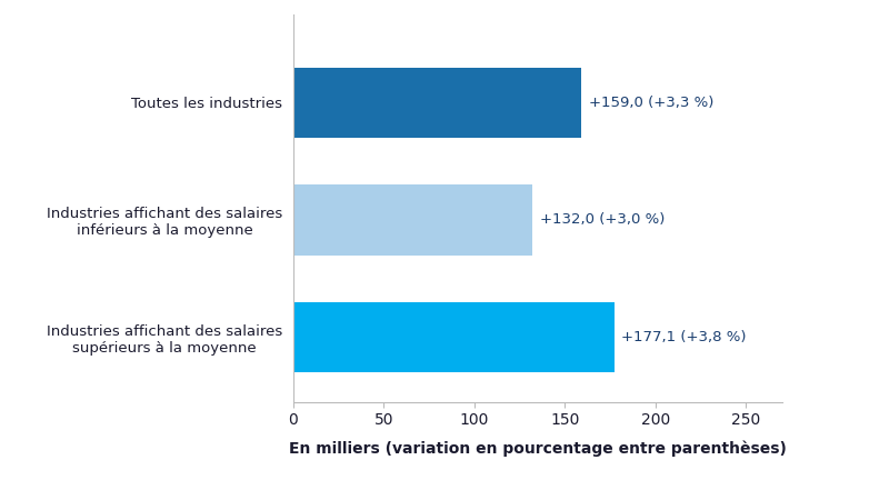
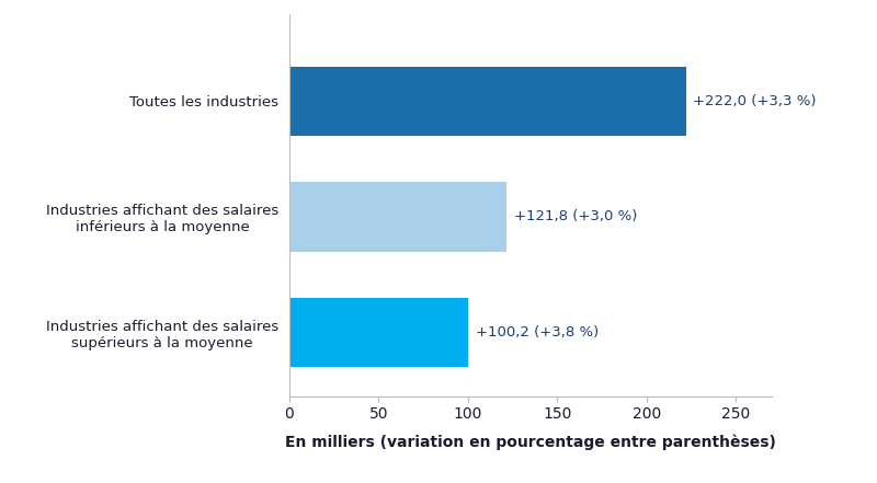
Toutes les industries: +159,0 -> +222,0
Industries affichant des salaires inférieurs à la moyenne: +132,0 -> +121,8
Industries affichant des salaires supérieurs à la moyenne: +177,1 -> +100,2
